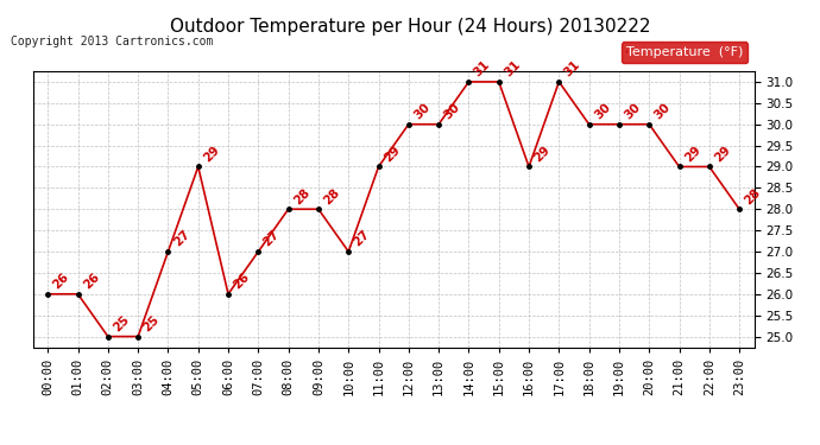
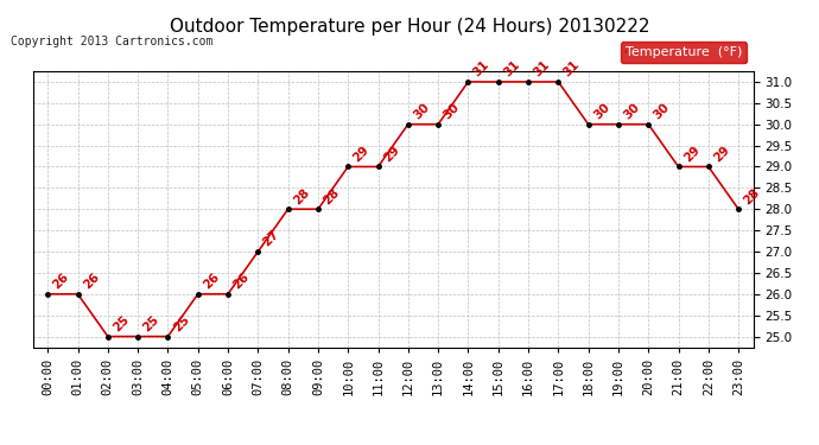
04:00: 27 -> 25
05:00: 29 -> 26
10:00: 27 -> 29
16:00: 29 -> 31
